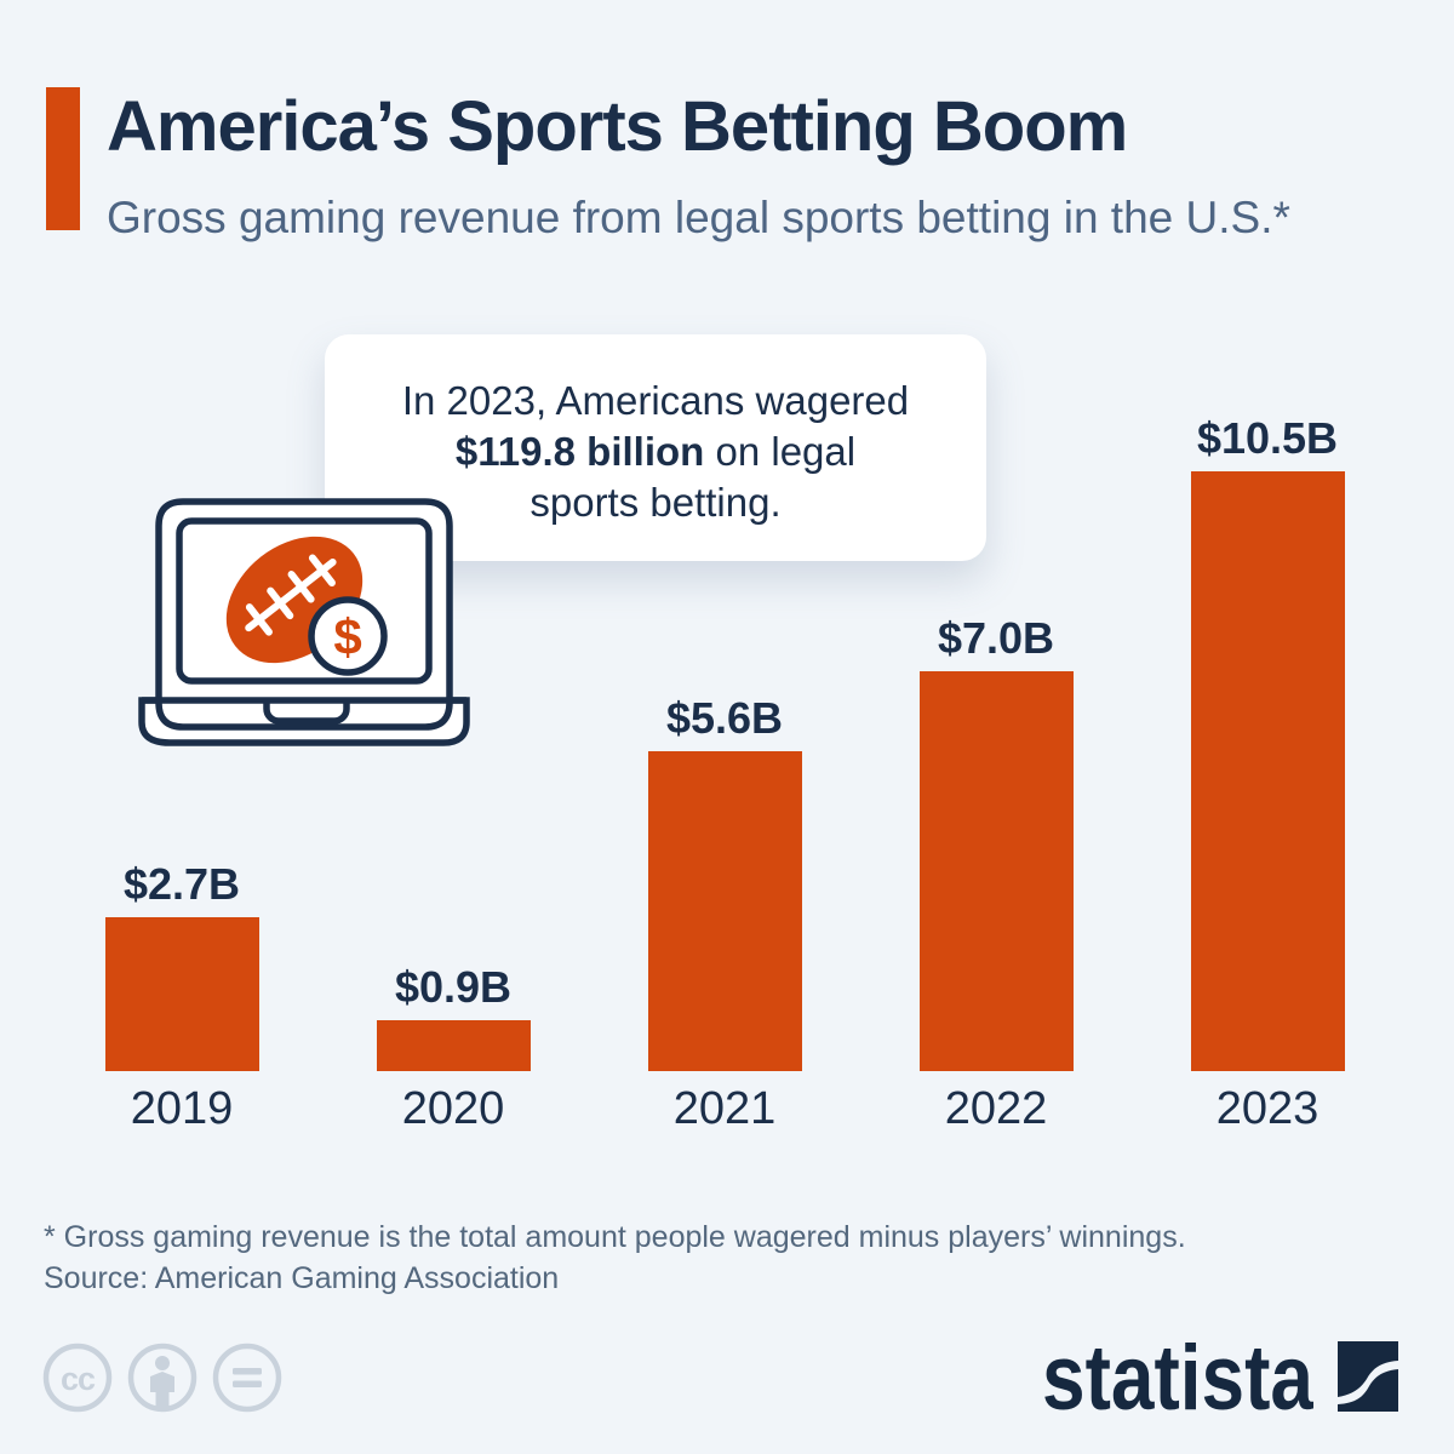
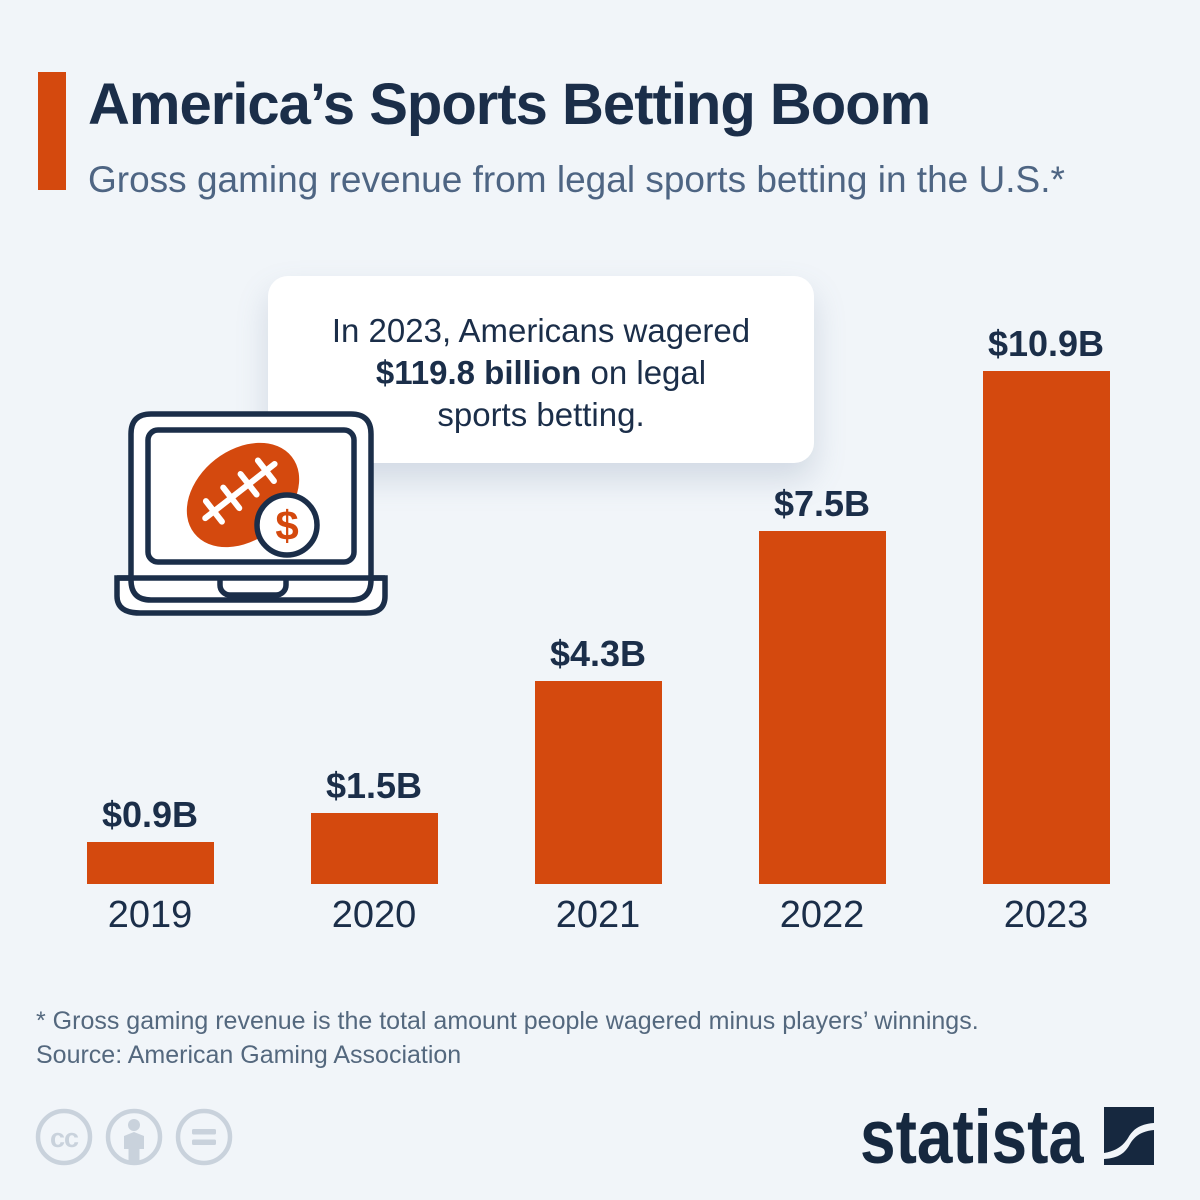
2019: $2.7B -> $0.9B
2020: $0.9B -> $1.5B
2021: $5.6B -> $4.3B
2022: $7.0B -> $7.5B
2023: $10.5B -> $10.9B
